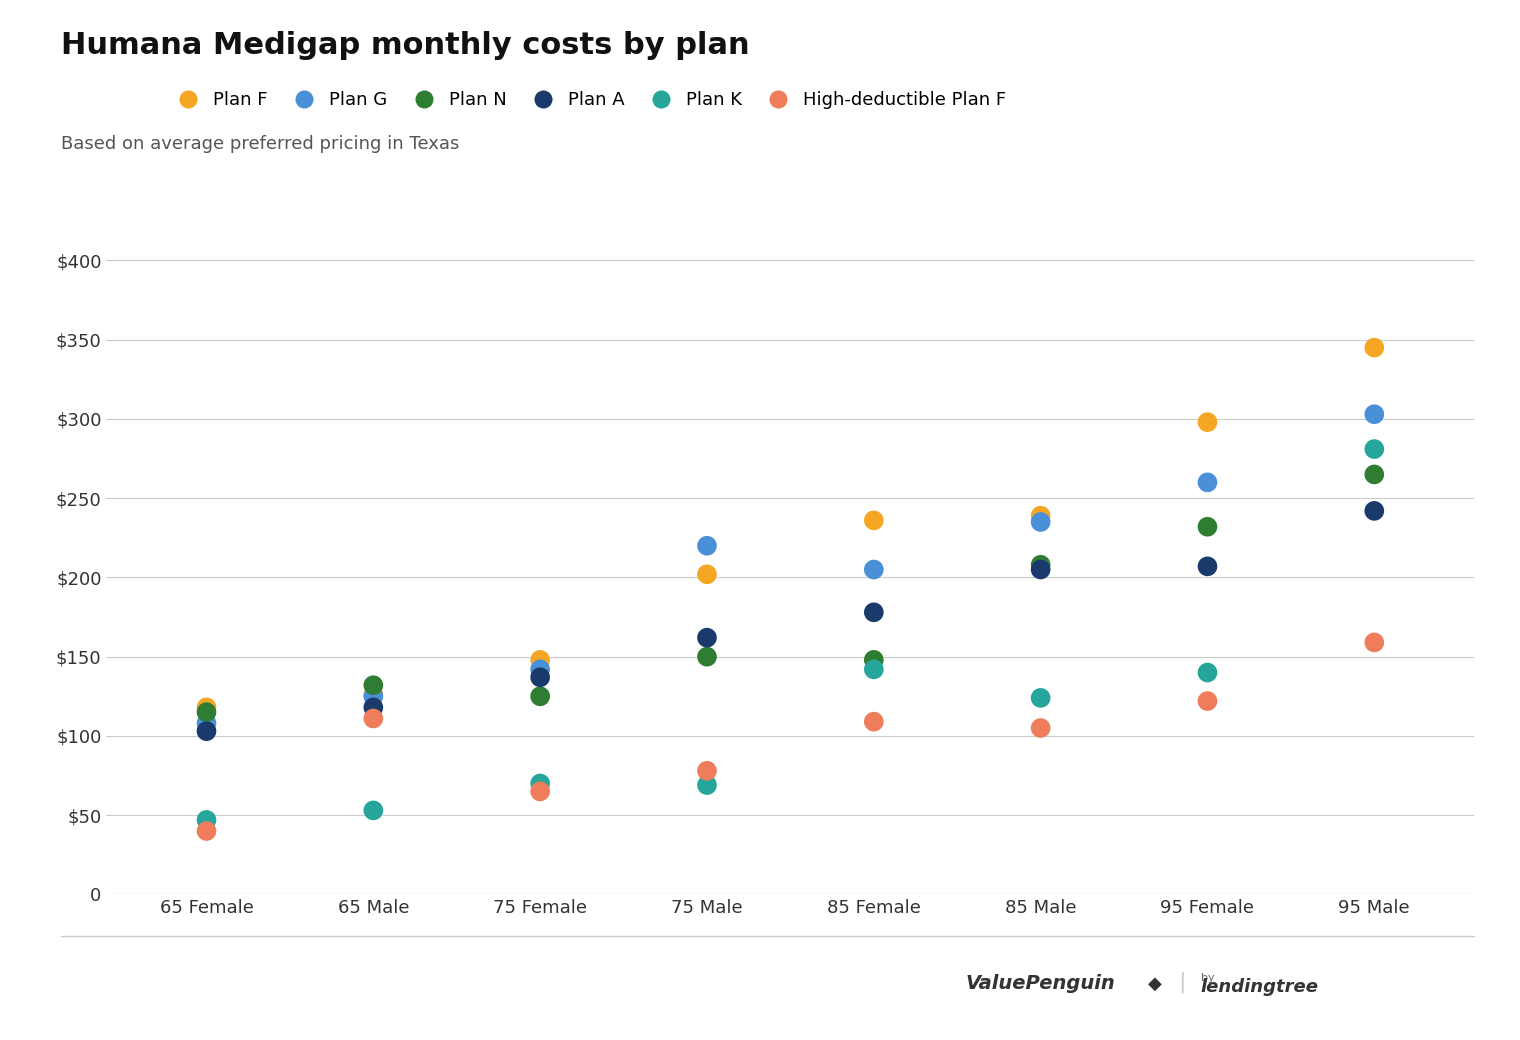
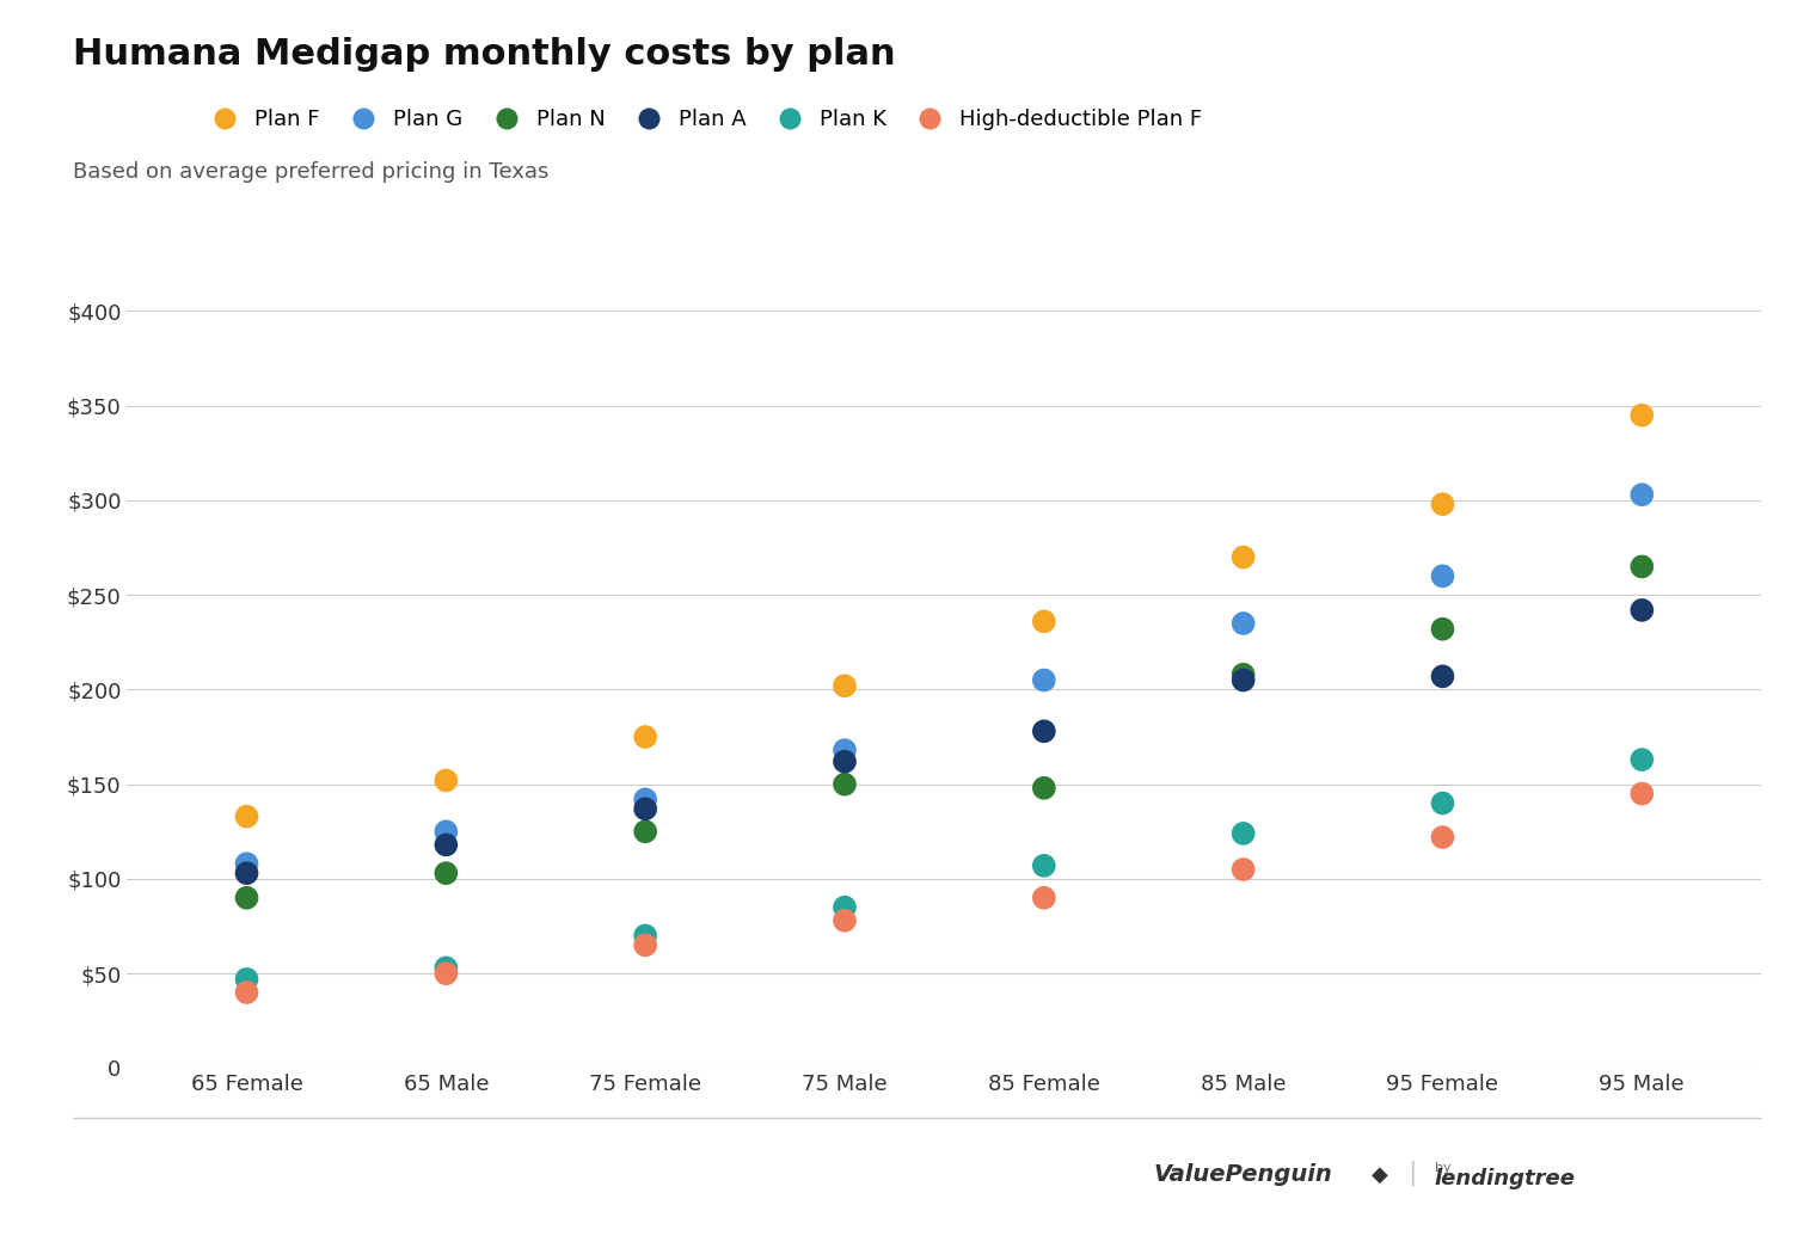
Plan F/65 Female: $118 -> $133
Plan N/65 Female: $115 -> $90
Plan F/65 Male: $126 -> $152
Plan N/65 Male: $132 -> $103
High-deductible Plan F/65 Male: $111 -> $50
Plan F/75 Female: $148 -> $175
Plan G/75 Male: $220 -> $168
Plan K/75 Male: $69 -> $85
Plan K/85 Female: $142 -> $107
High-deductible Plan F/85 Female: $109 -> $90
Plan F/85 Male: $239 -> $270
Plan K/95 Male: $281 -> $163
High-deductible Plan F/95 Male: $159 -> $145
